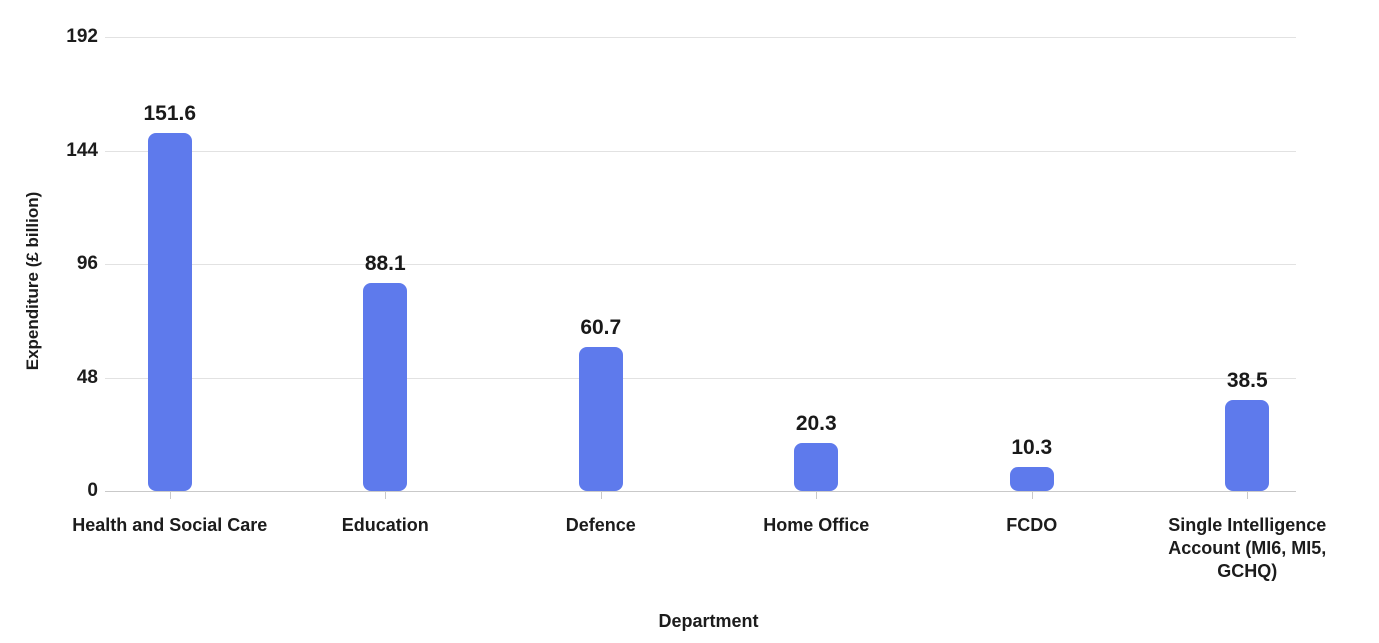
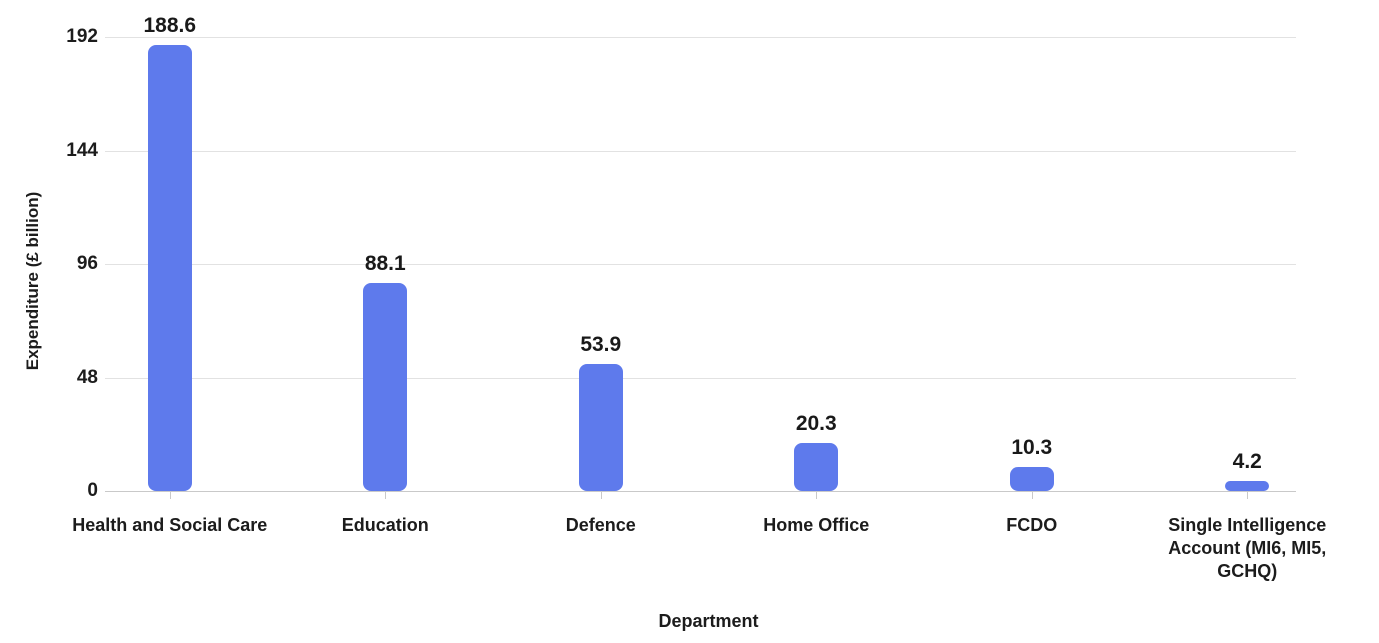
Health and Social Care: 151.6 -> 188.6
Defence: 60.7 -> 53.9
Single Intelligence Account (MI6, MI5, GCHQ): 38.5 -> 4.2
